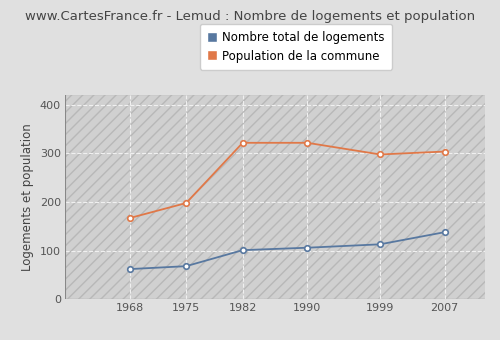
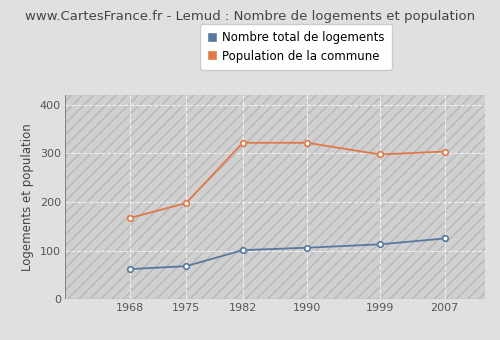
Nombre total de logements/2007: 138 -> 125
